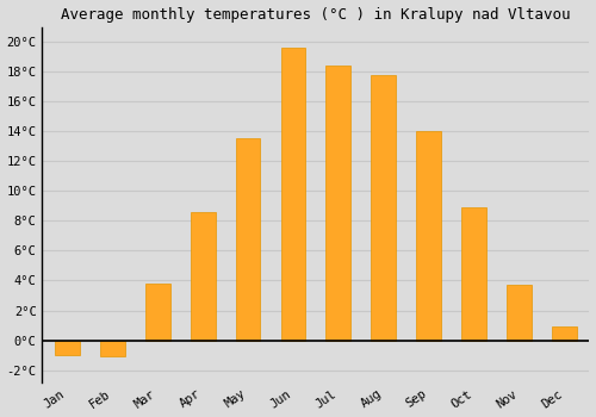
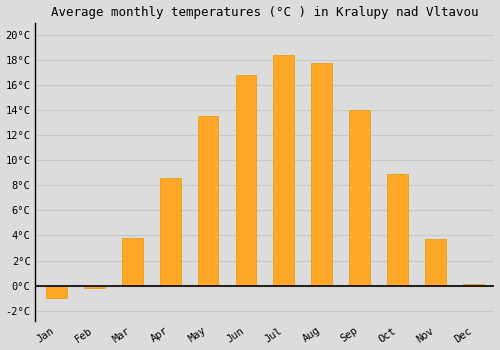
Feb: -1.1°C -> -0.2°C
Jun: 19.6°C -> 16.8°C
Dec: 0.9°C -> 0.1°C
